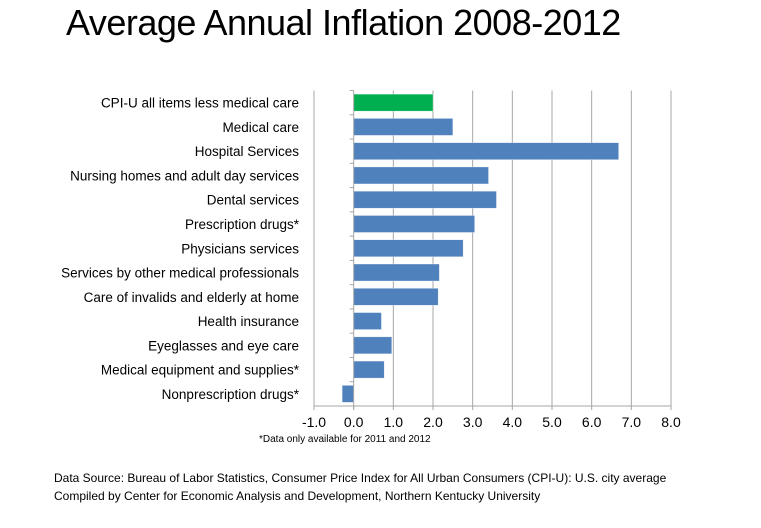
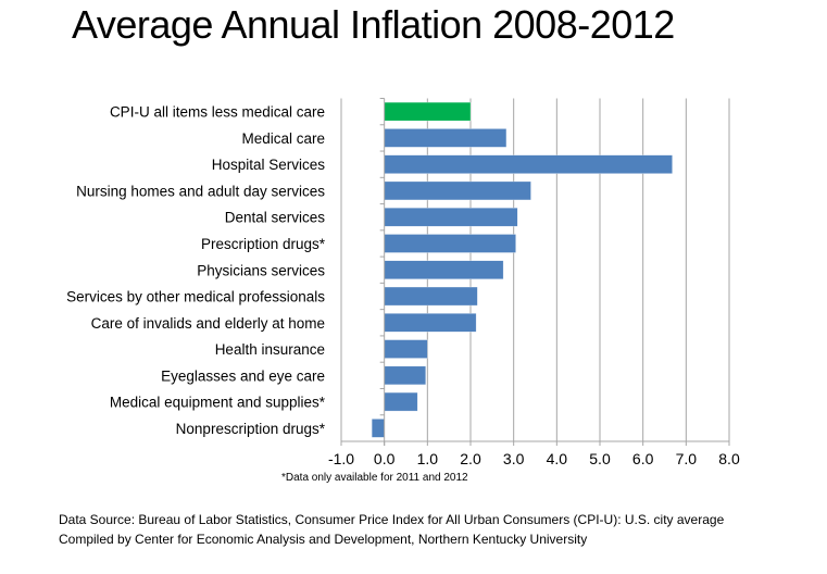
Medical care: 2.5 -> 2.8
Dental services: 3.6 -> 3.1
Health insurance: 0.7 -> 1.0
